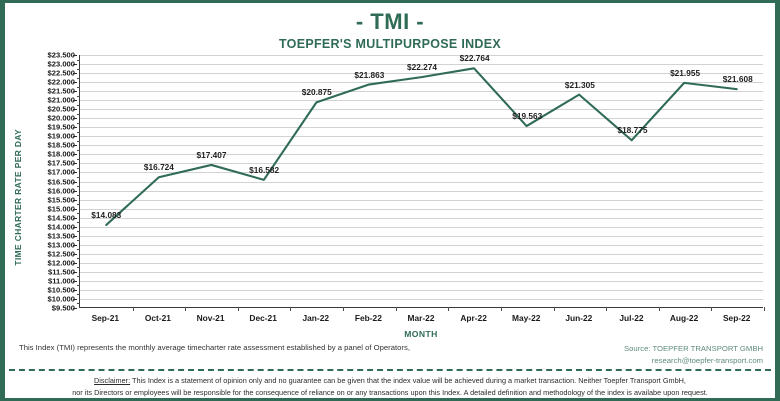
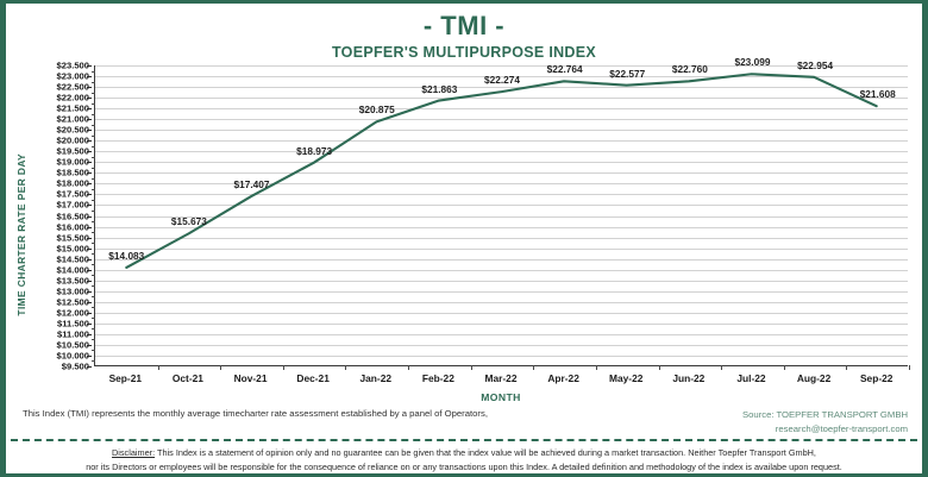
Oct-21: $16.724 -> $15.673
Dec-21: $16.582 -> $18.973
May-22: $19.563 -> $22.577
Jun-22: $21.305 -> $22.760
Jul-22: $18.775 -> $23.099
Aug-22: $21.955 -> $22.954
